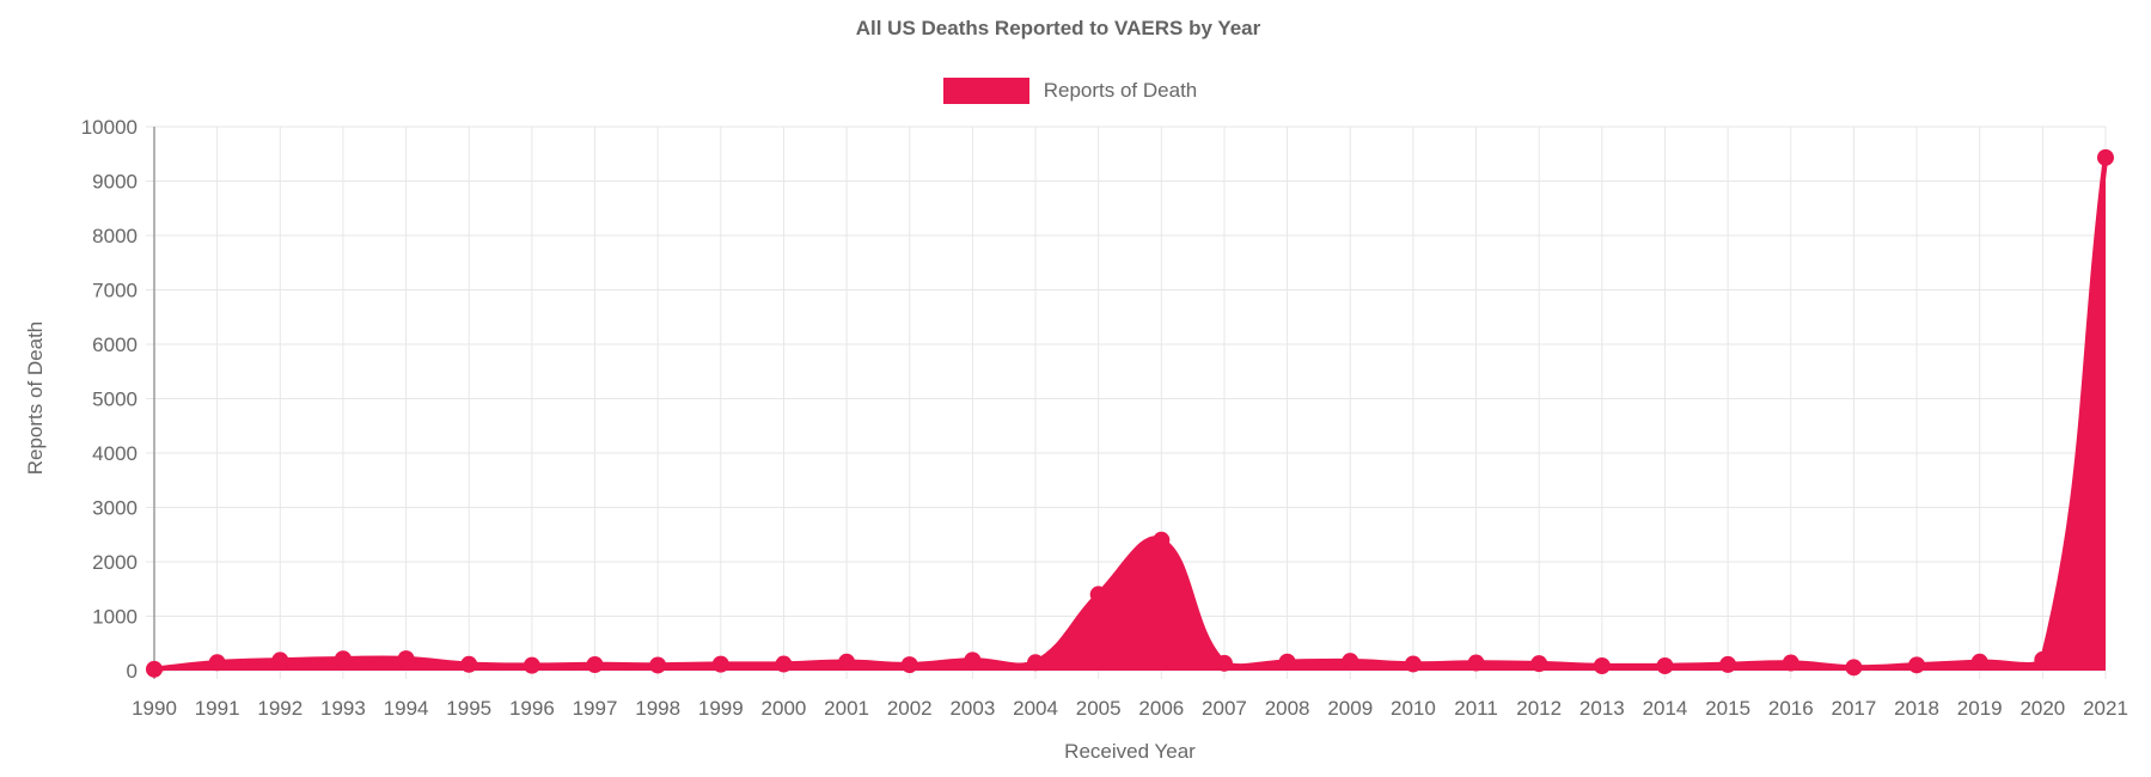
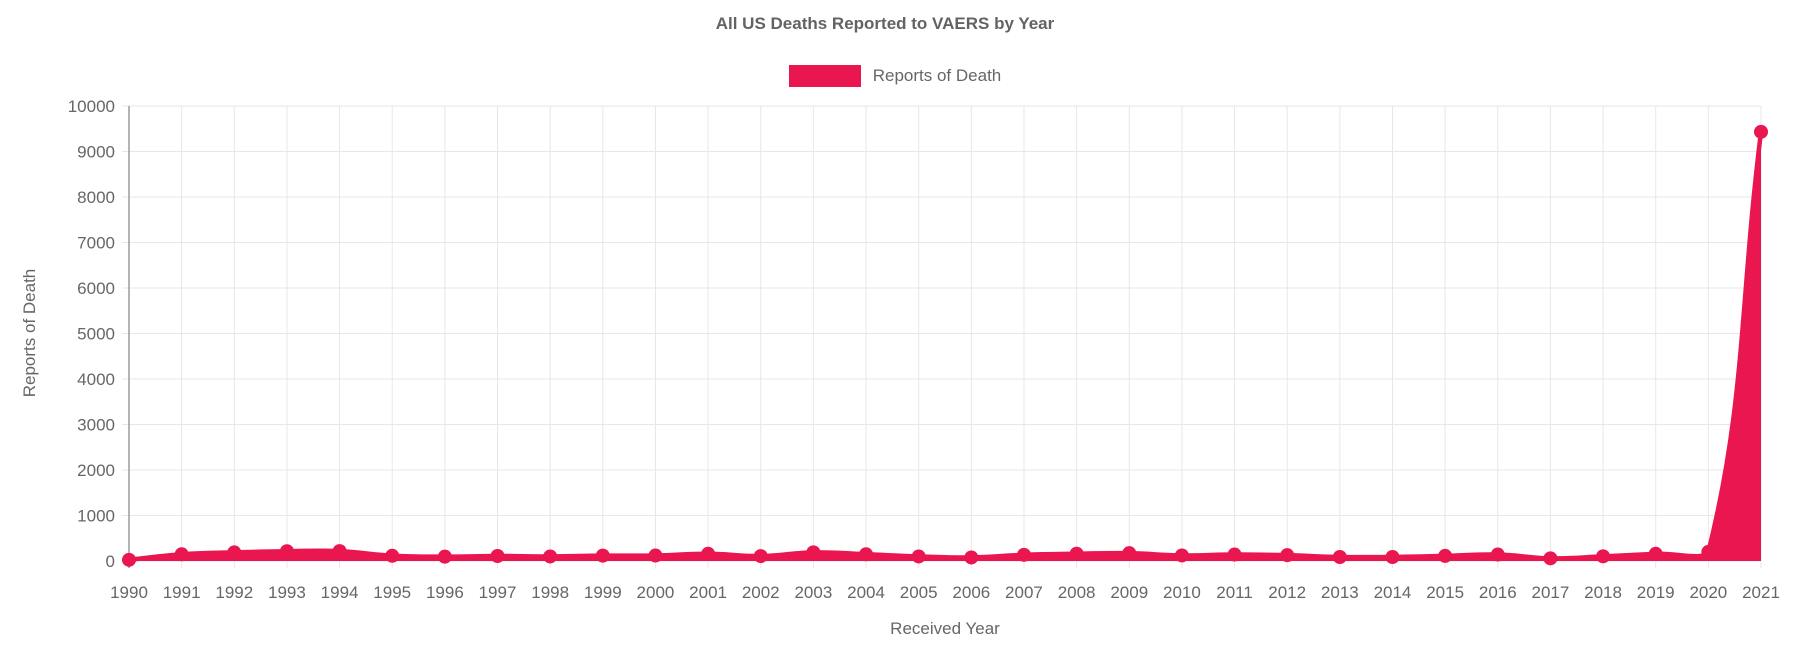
2005: 1400 -> 100
2006: 2400 -> 100
